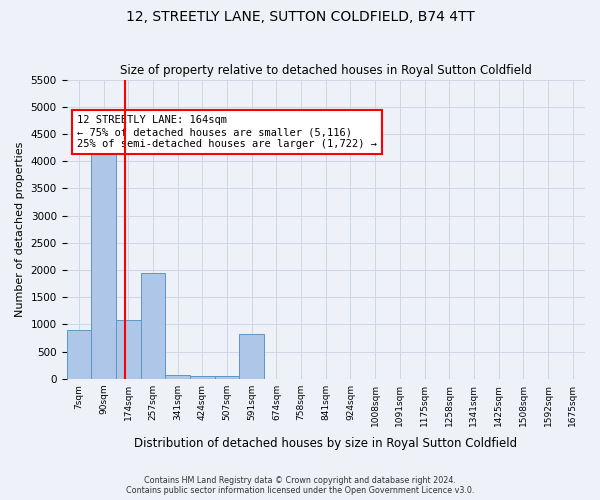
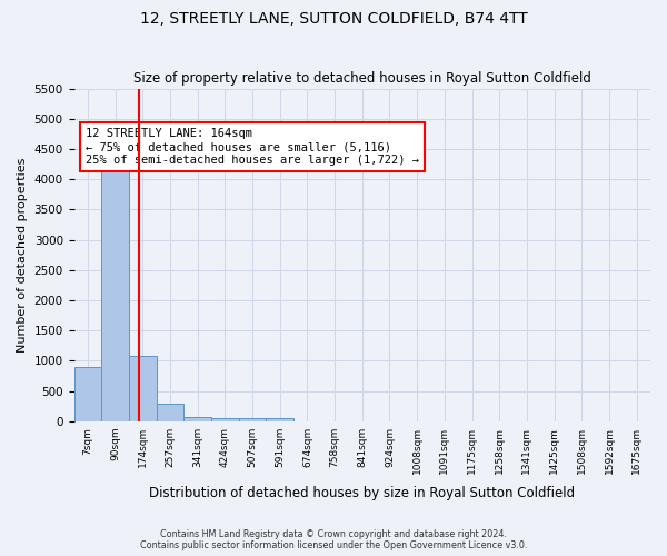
257sqm: 1940 -> 300
591sqm: 820 -> 60
